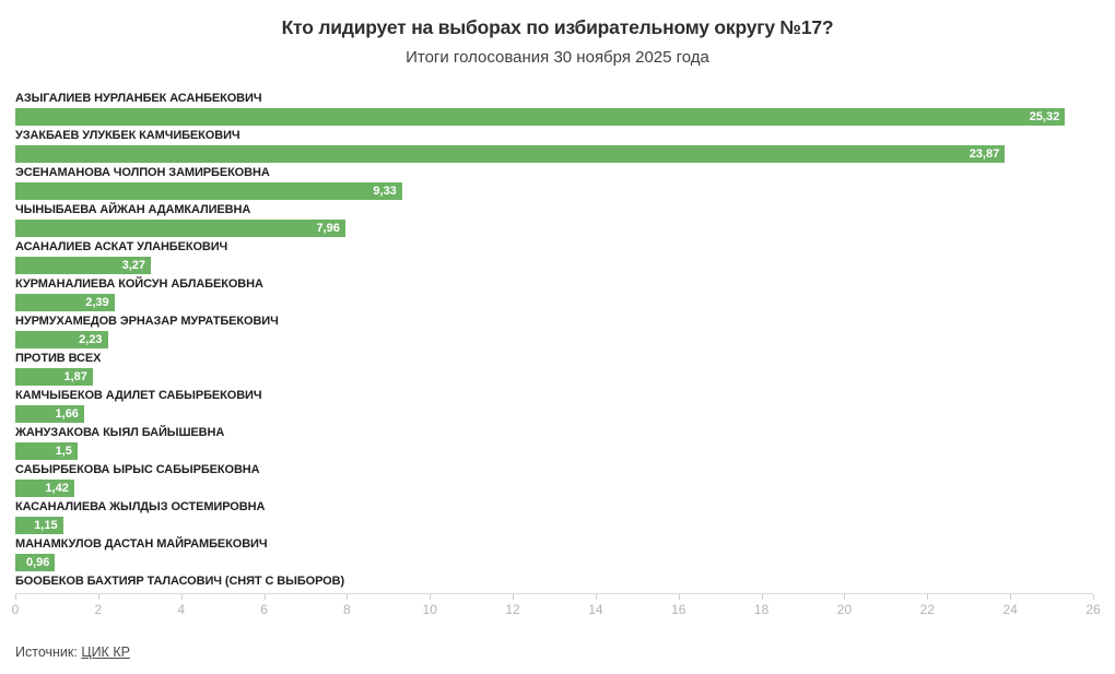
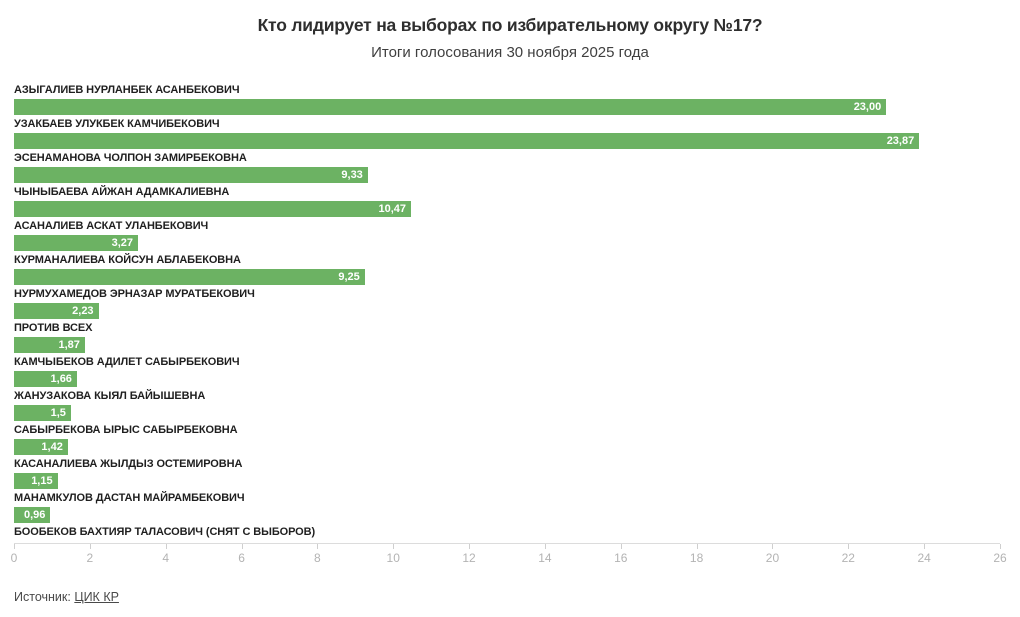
АЗЫГАЛИЕВ НУРЛАНБЕК АСАНБЕКОВИЧ: 25,32 -> 23,00
ЧЫНЫБАЕВА АЙЖАН АДАМКАЛИЕВНА: 7,96 -> 10,47
КУРМАНАЛИЕВА КОЙСУН АБЛАБЕКОВНА: 2,39 -> 9,25
